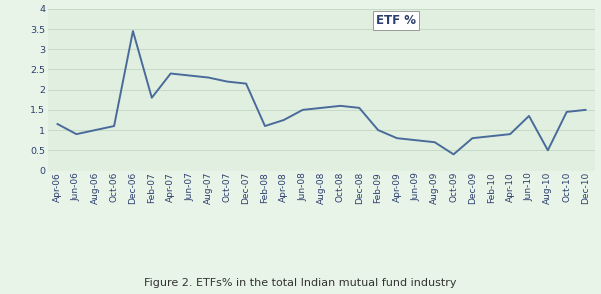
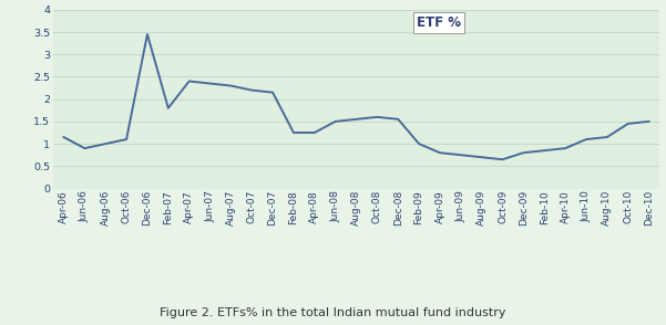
Feb-08: 1.10 -> 1.25
Oct-09: 0.40 -> 0.65
Jun-10: 1.35 -> 1.10
Aug-10: 0.50 -> 1.15
